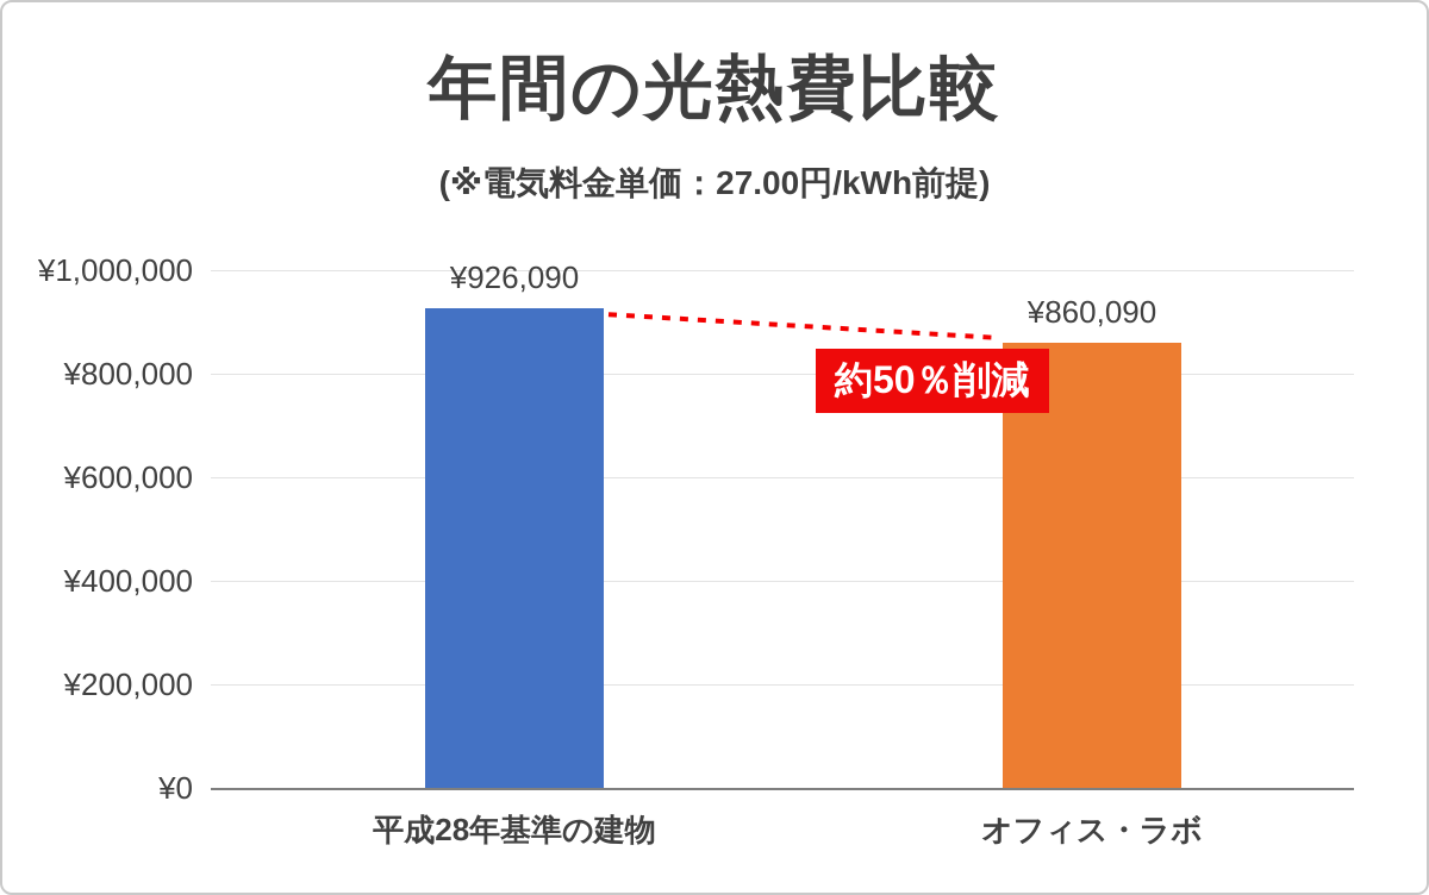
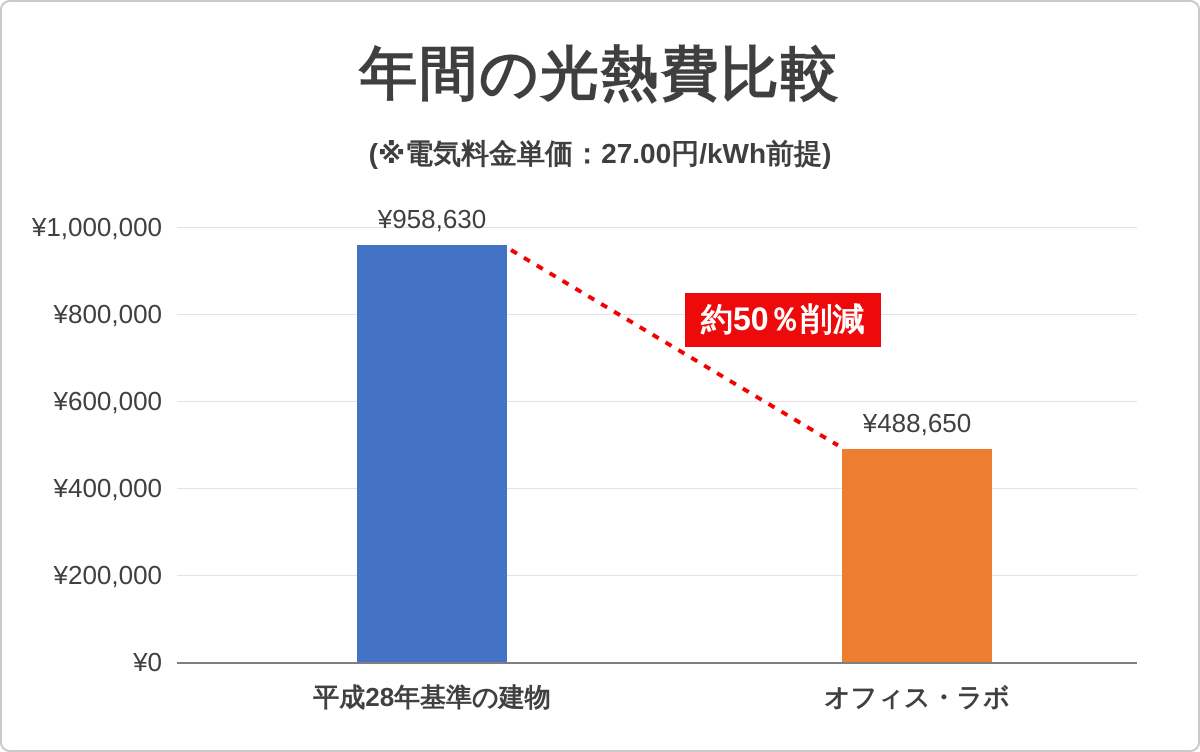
平成28年基準の建物: ¥926,090 -> ¥958,630
オフィス・ラボ: ¥860,090 -> ¥488,650
